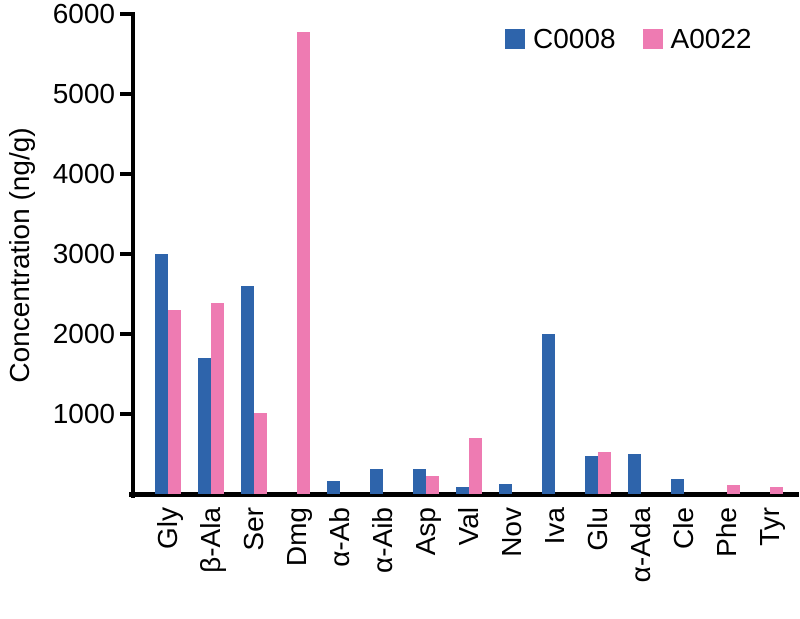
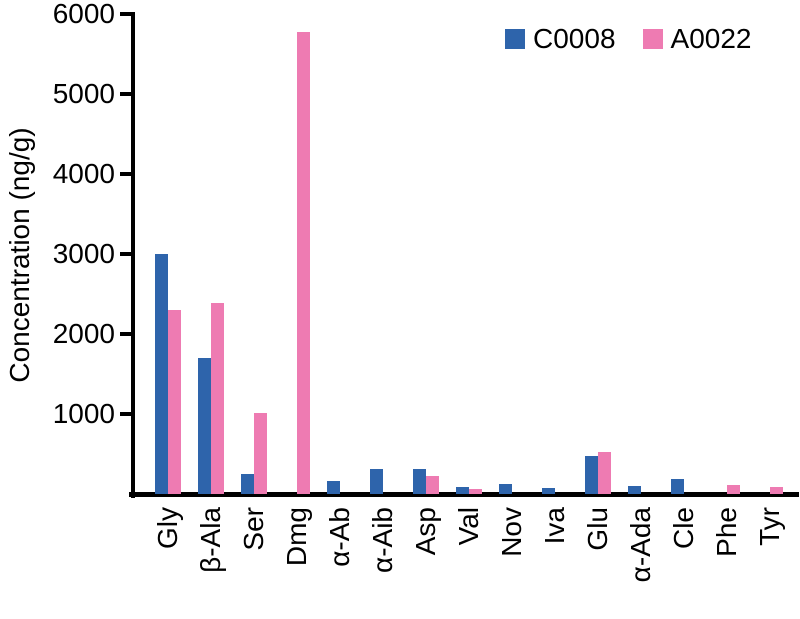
C0008/Ser: 2600 -> 200
A0022/Val: 700 -> 100
C0008/Iva: 2000 -> 100
C0008/α-Ada: 500 -> 100
